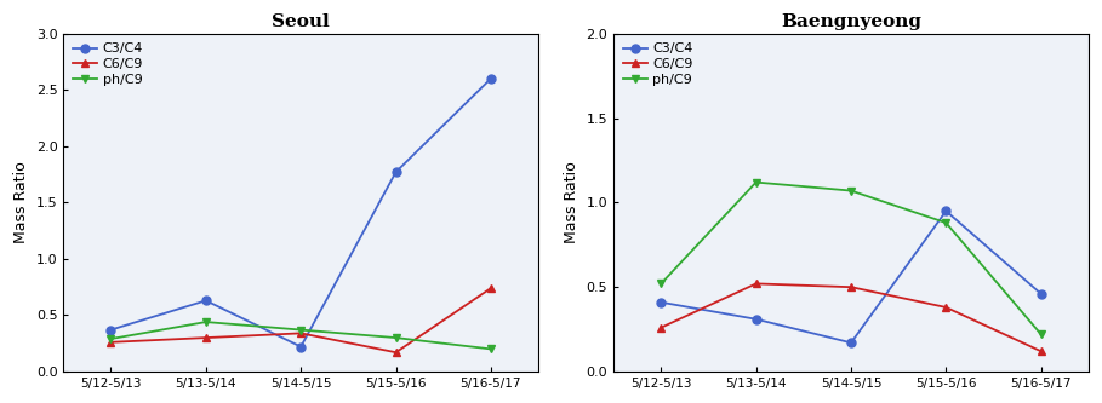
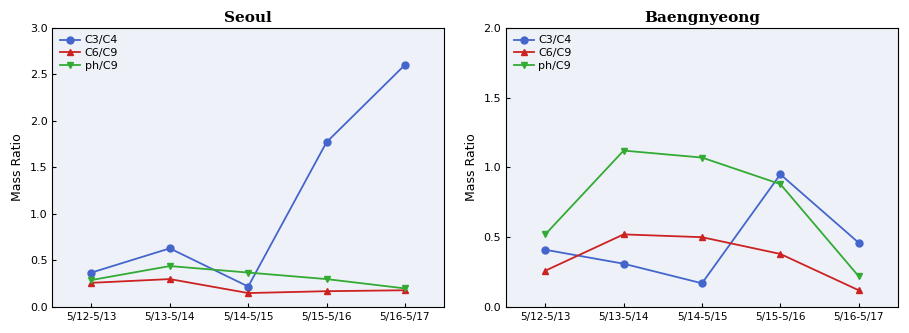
Seoul/C6/C9/5/14-5/15: 0.34 -> 0.15
Seoul/C6/C9/5/16-5/17: 0.74 -> 0.18
